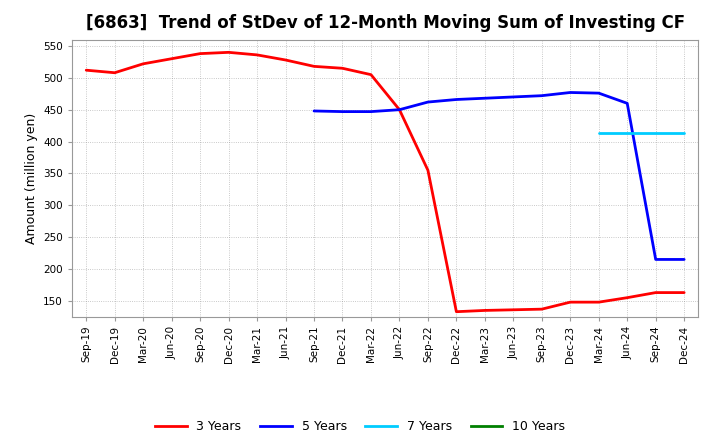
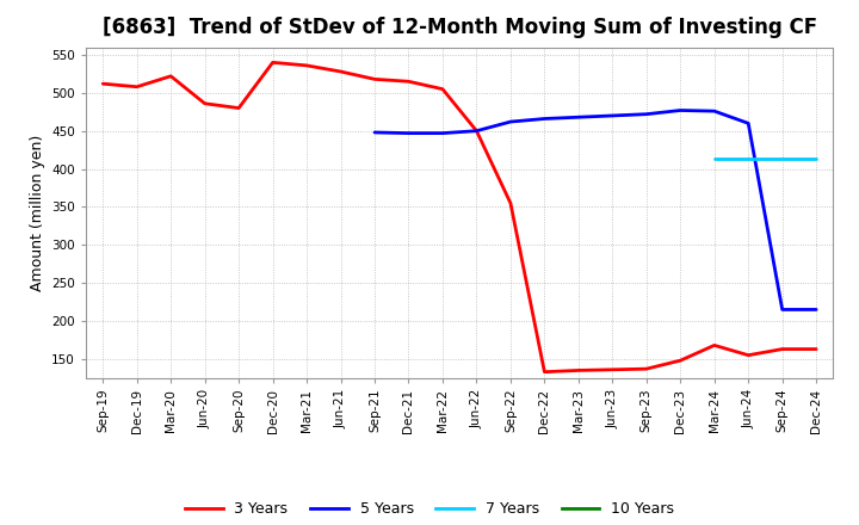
3 Years/Jun-20: 530 -> 486
3 Years/Sep-20: 538 -> 480
3 Years/Mar-24: 148 -> 168
